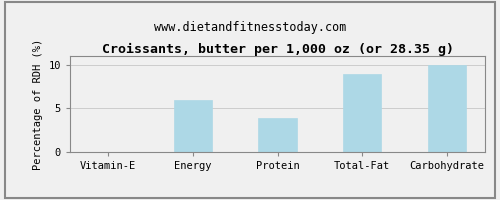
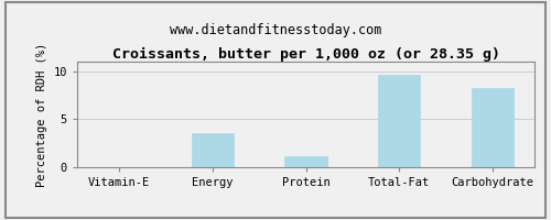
Energy: 6.0 -> 3.6
Protein: 3.9 -> 1.2
Total-Fat: 8.9 -> 9.6
Carbohydrate: 10.0 -> 8.2
